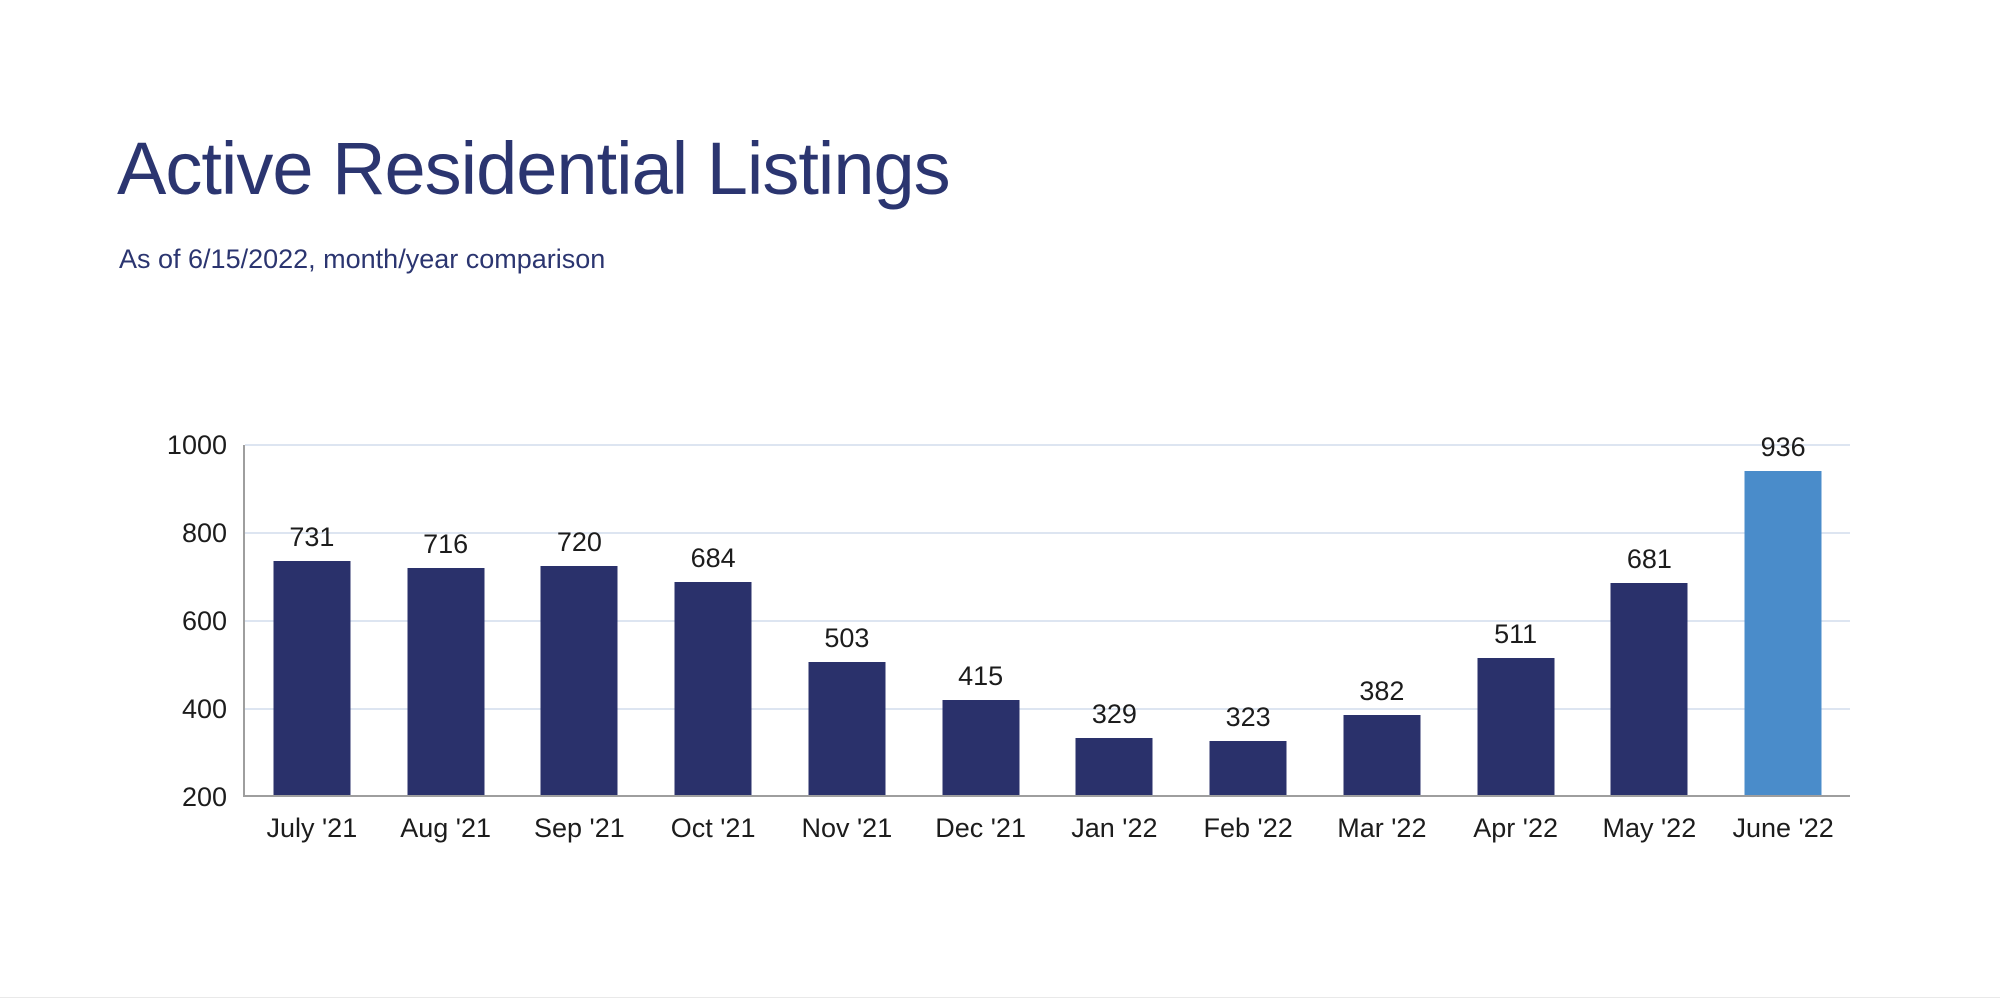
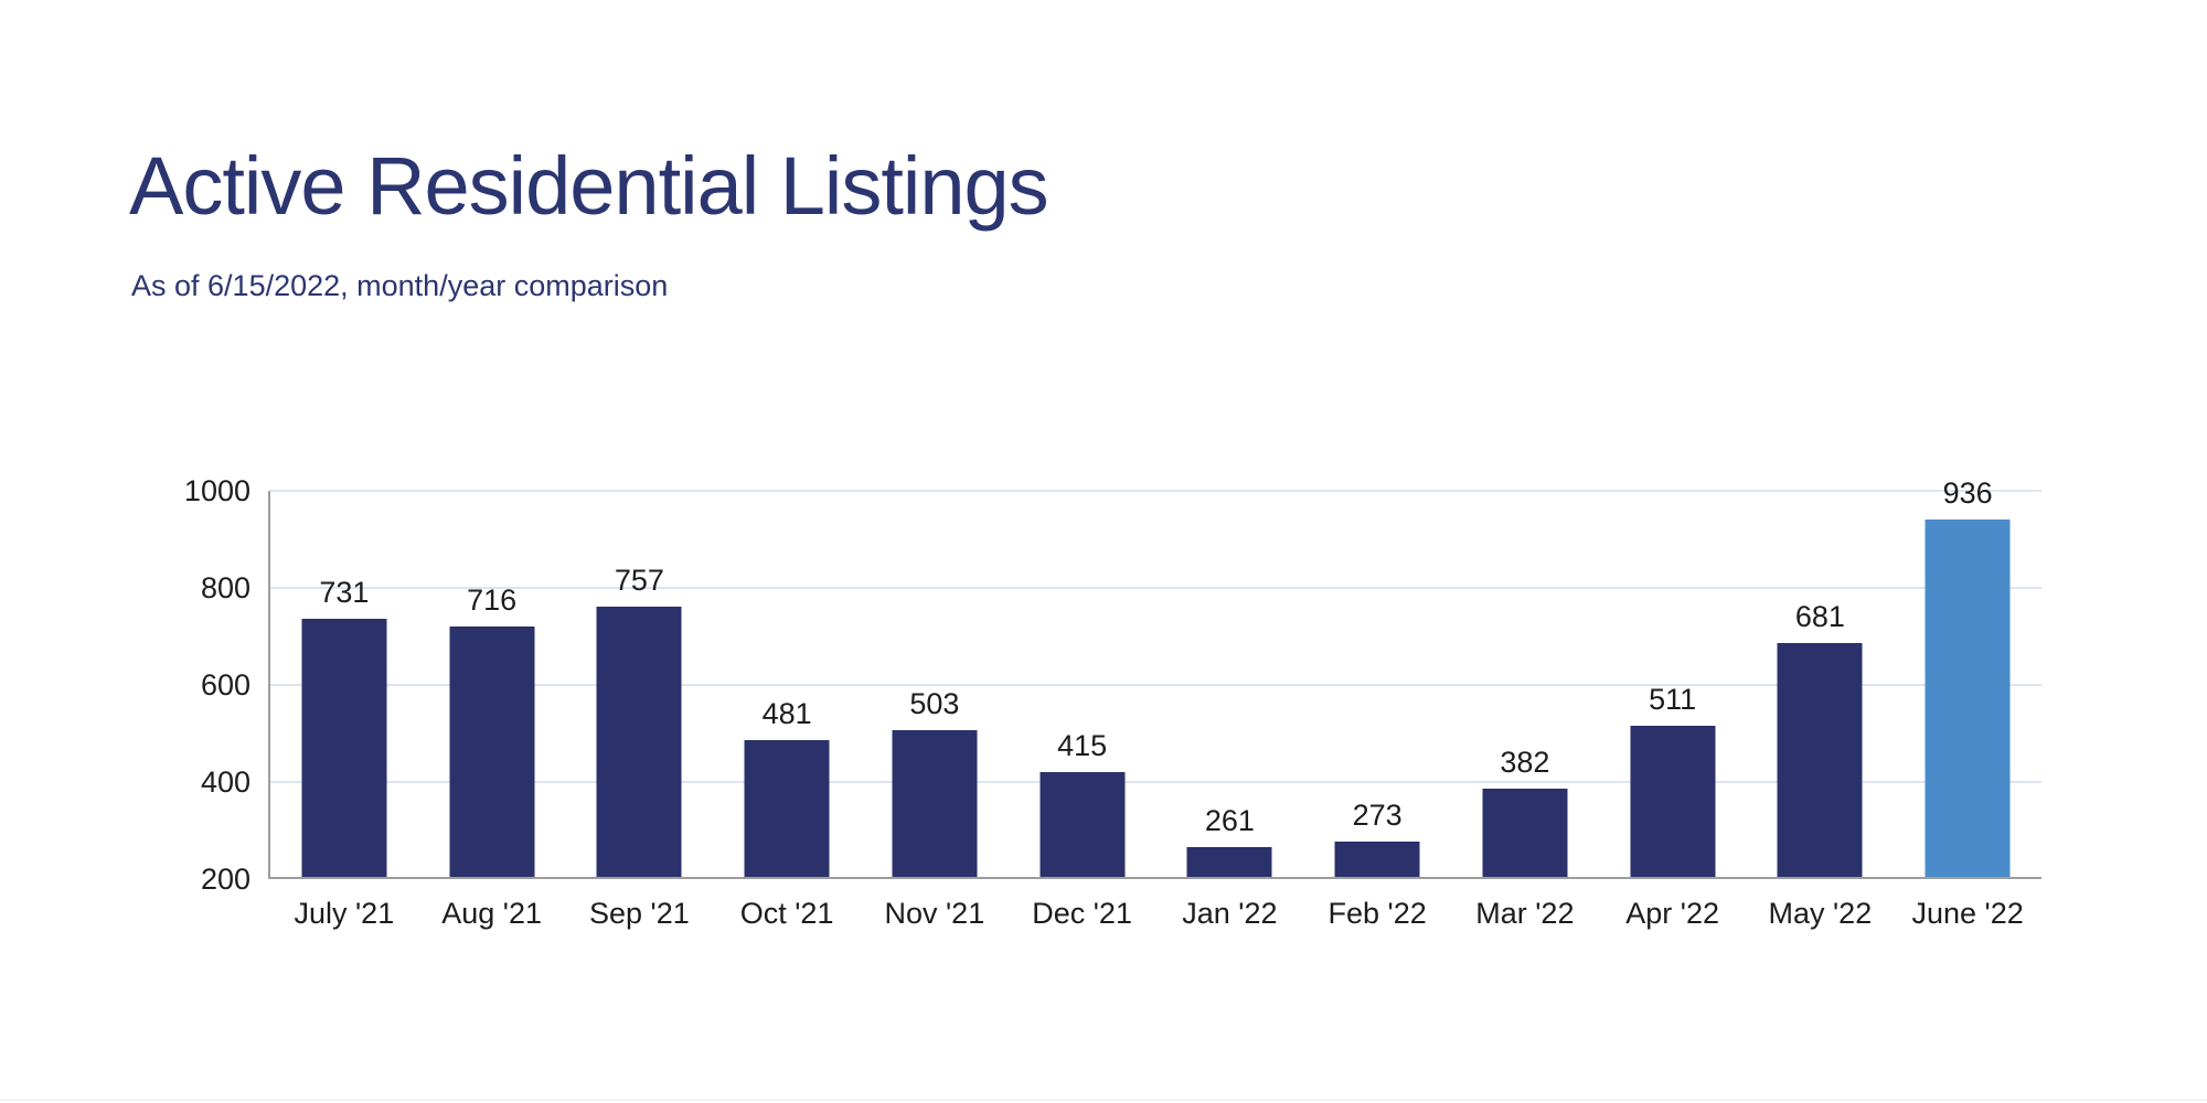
Sep '21: 720 -> 757
Oct '21: 684 -> 481
Jan '22: 329 -> 261
Feb '22: 323 -> 273
